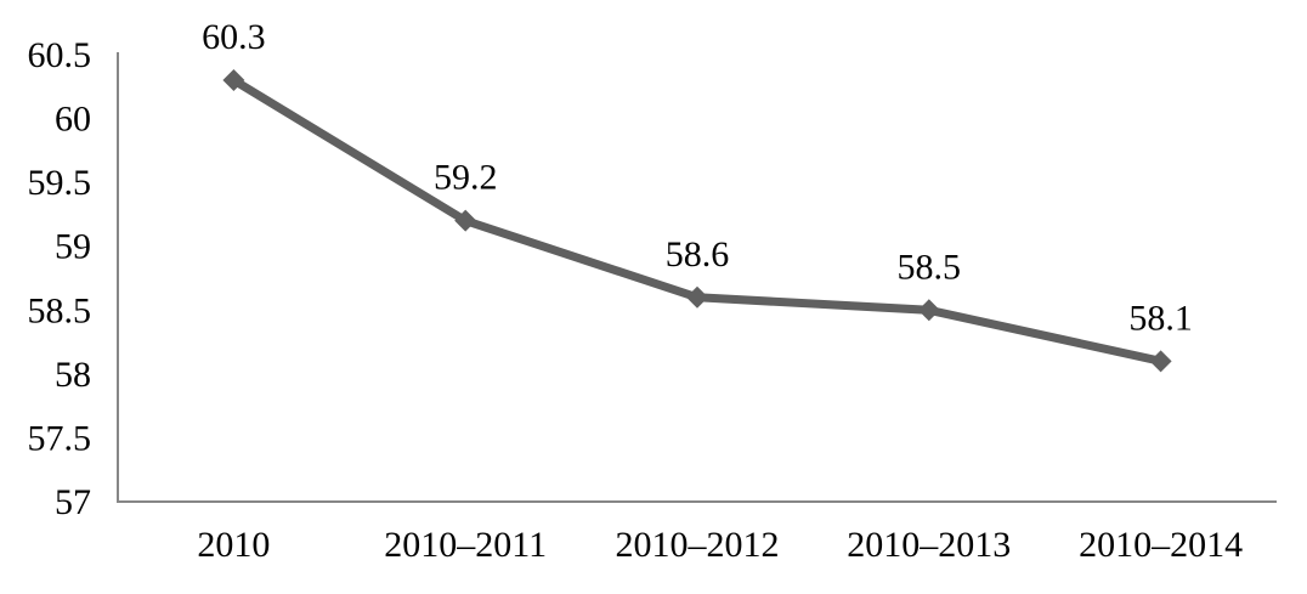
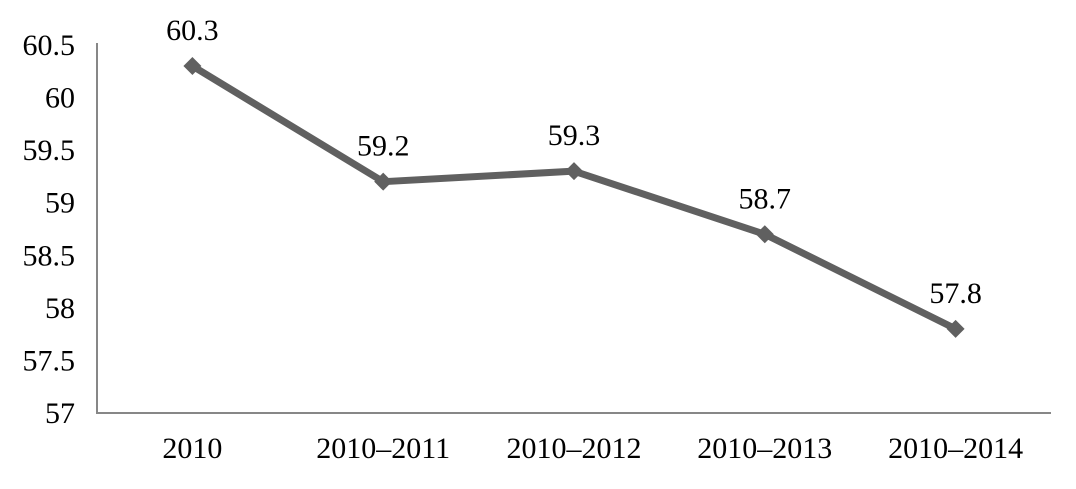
2010–2012: 58.6 -> 59.3
2010–2013: 58.5 -> 58.7
2010–2014: 58.1 -> 57.8
